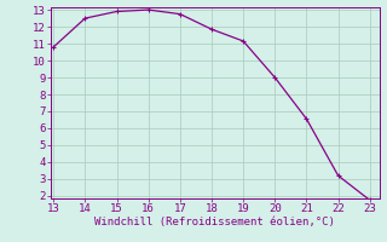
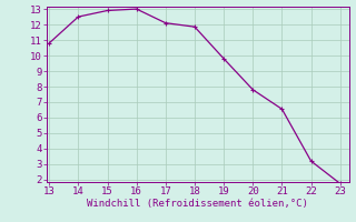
17: 12.8 -> 12.1
19: 11.2 -> 9.8
20: 9.0 -> 7.8
